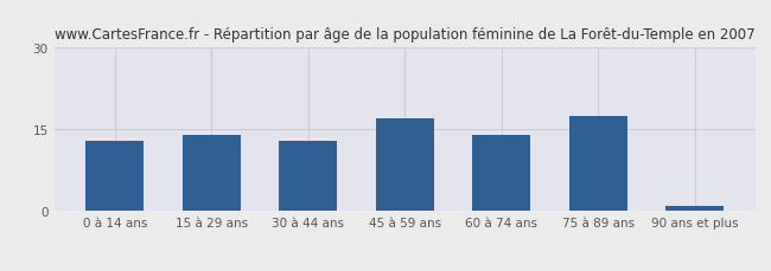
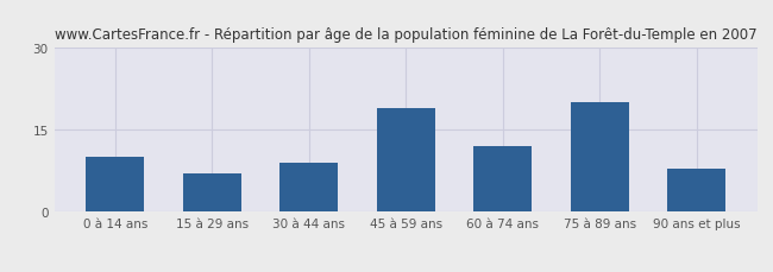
0 à 14 ans: 13.0 -> 10.0
15 à 29 ans: 14.0 -> 7.0
30 à 44 ans: 13.0 -> 9.0
45 à 59 ans: 17.0 -> 19.0
60 à 74 ans: 14.0 -> 12.0
75 à 89 ans: 17.5 -> 20.0
90 ans et plus: 1.0 -> 8.0
